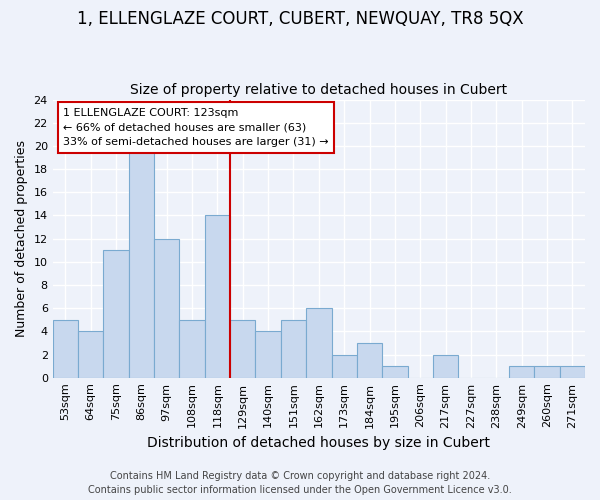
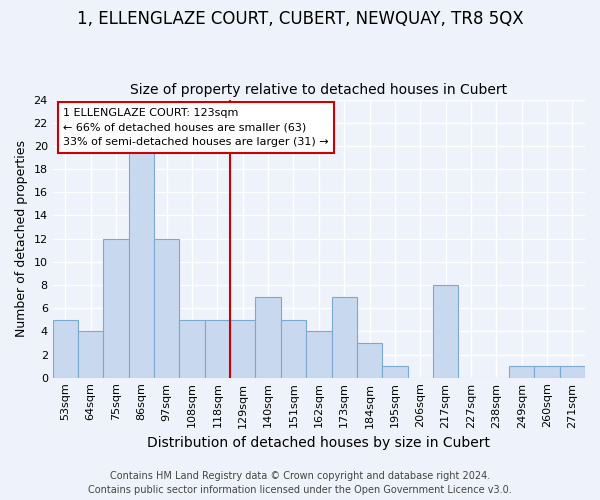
75sqm: 11 -> 12
118sqm: 14 -> 5
140sqm: 4 -> 7
162sqm: 6 -> 4
173sqm: 2 -> 7
217sqm: 2 -> 8
